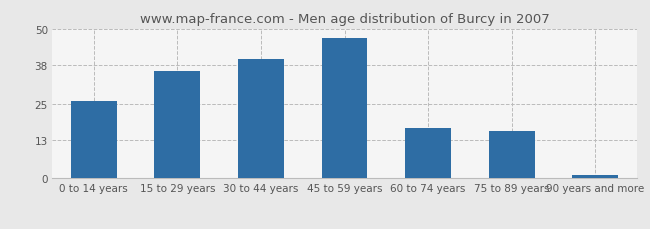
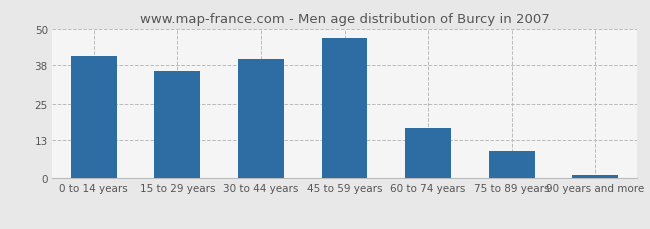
0 to 14 years: 26 -> 41
75 to 89 years: 16 -> 9
